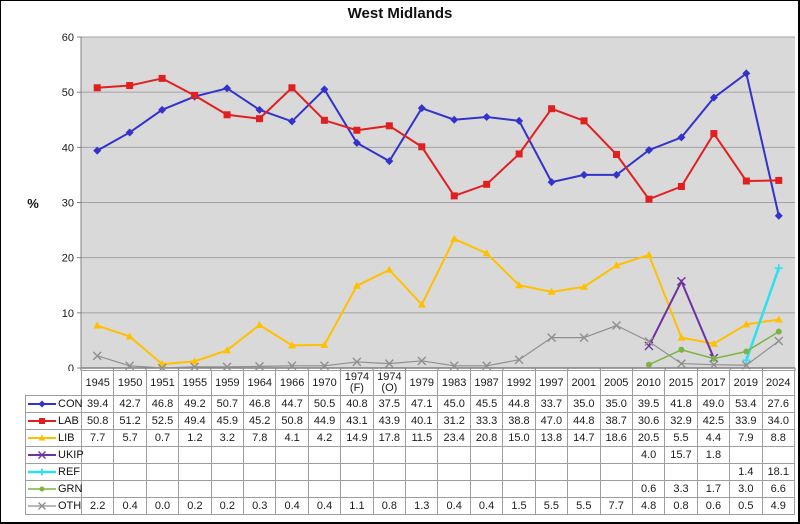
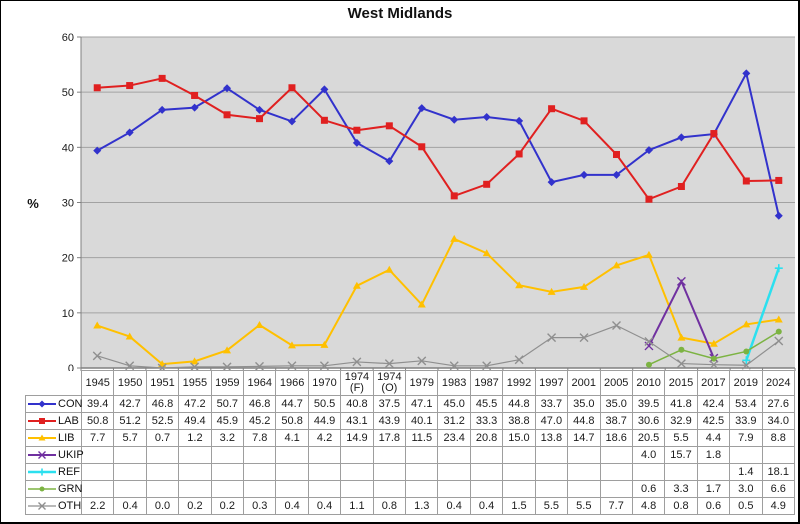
CON/1955: 49.2 -> 47.2
CON/2017: 49.0 -> 42.4
